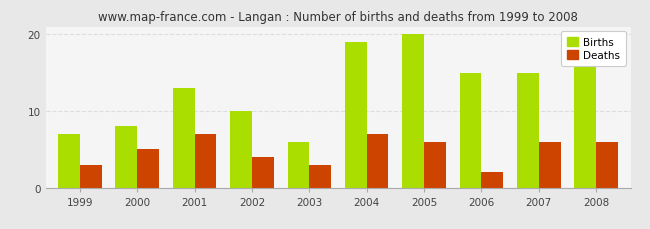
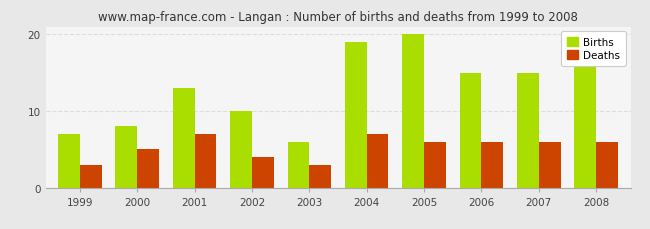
Deaths/2006: 2 -> 6
